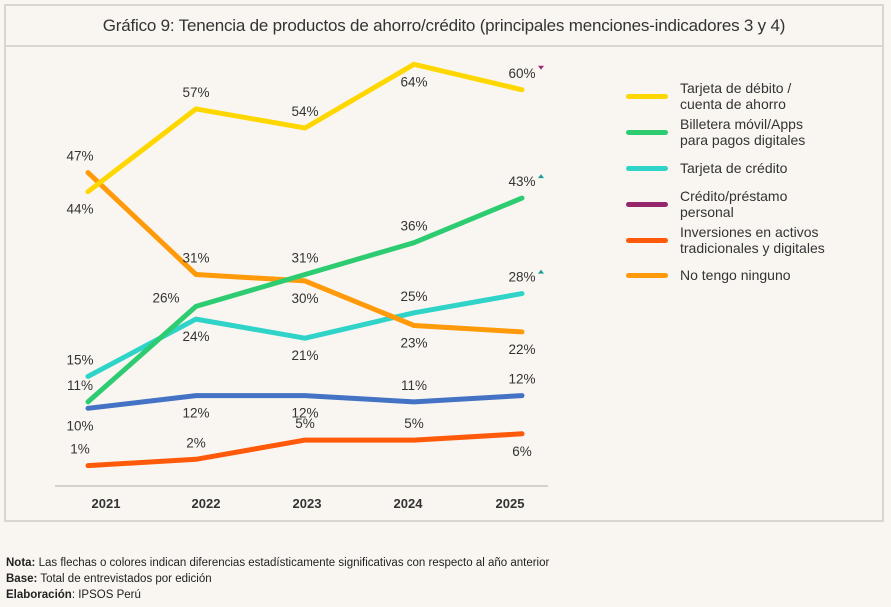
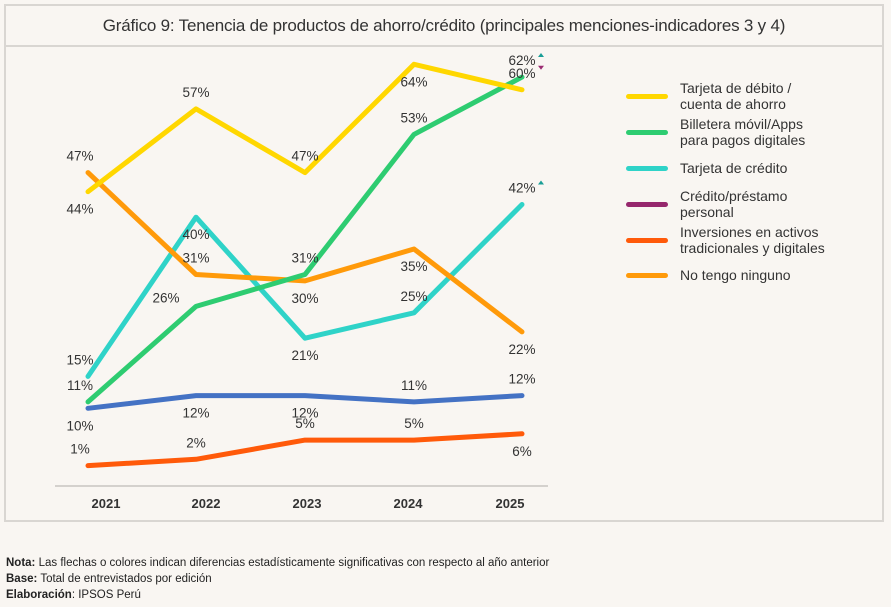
Tarjeta de crédito/2022: 24% -> 40%
Tarjeta de débito / cuenta de ahorro/2023: 54% -> 47%
Billetera móvil/Apps para pagos digitales/2024: 36% -> 53%
No tengo ninguno/2024: 23% -> 35%
Billetera móvil/Apps para pagos digitales/2025: 43% -> 62%
Tarjeta de crédito/2025: 28% -> 42%
